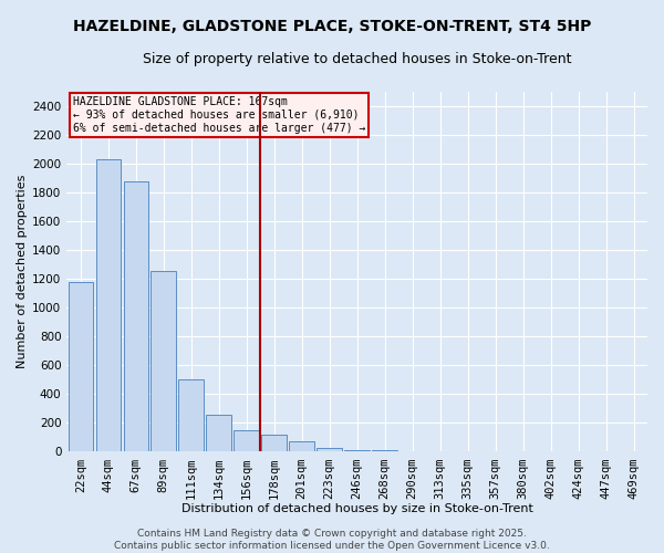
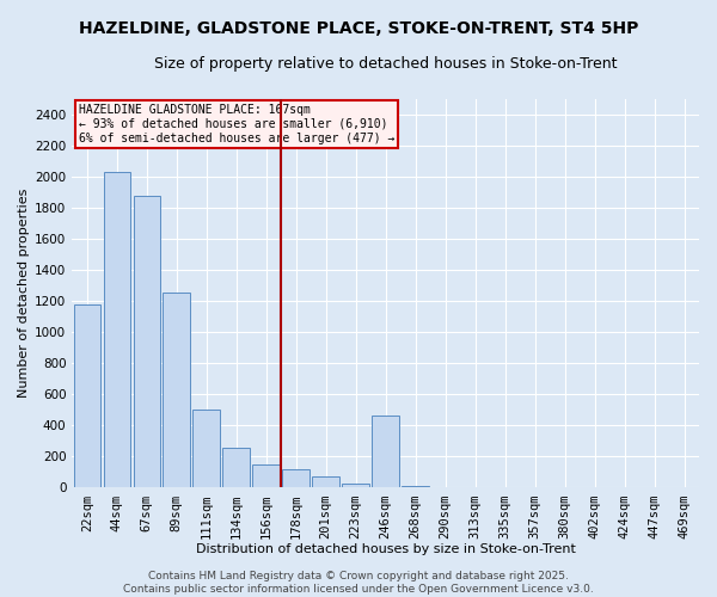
246sqm: 20 -> 460
